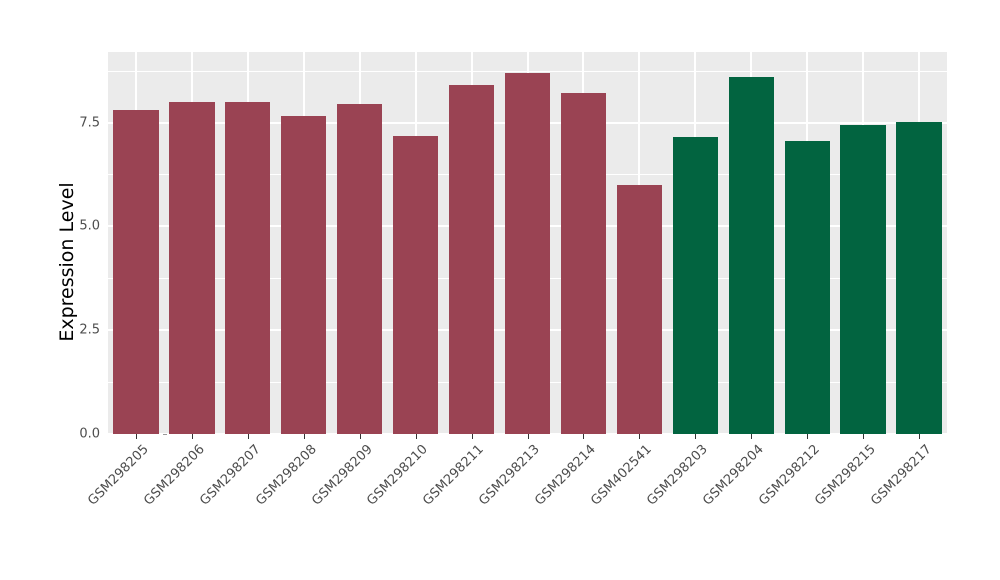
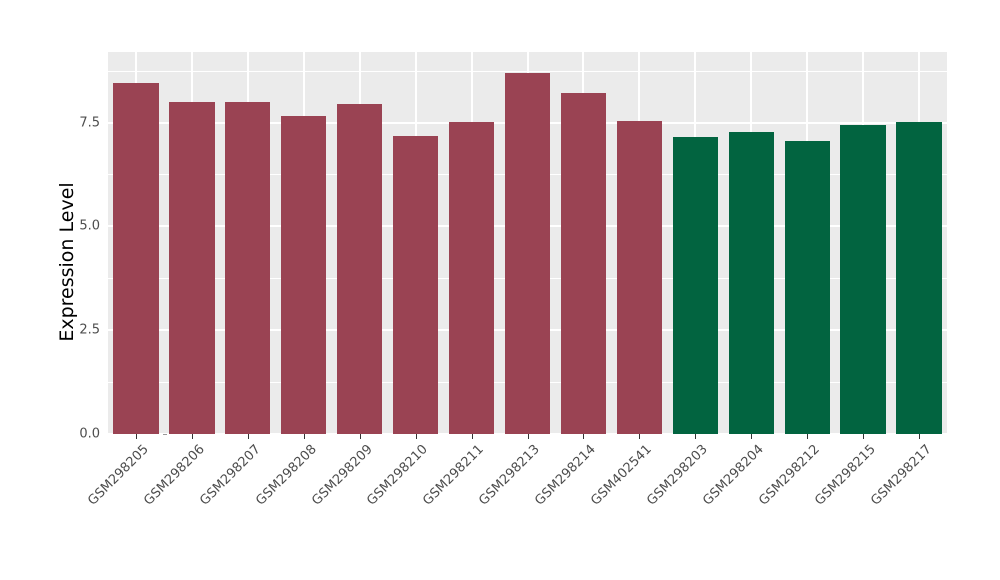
GSM298205: 7.8 -> 8.4
GSM298211: 8.4 -> 7.5
GSM402541: 6.0 -> 7.5
GSM298204: 8.6 -> 7.3
